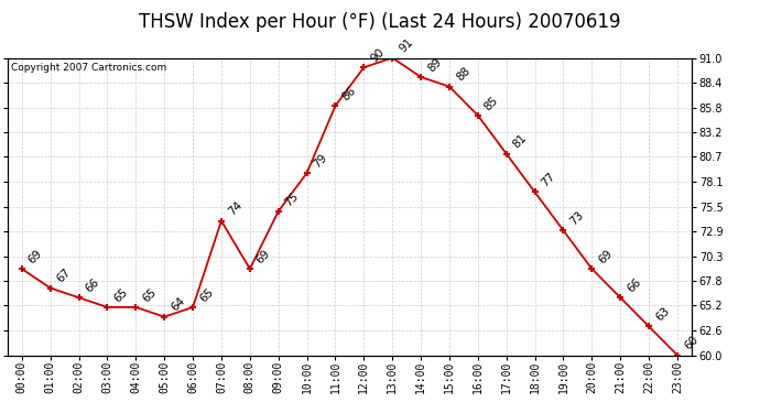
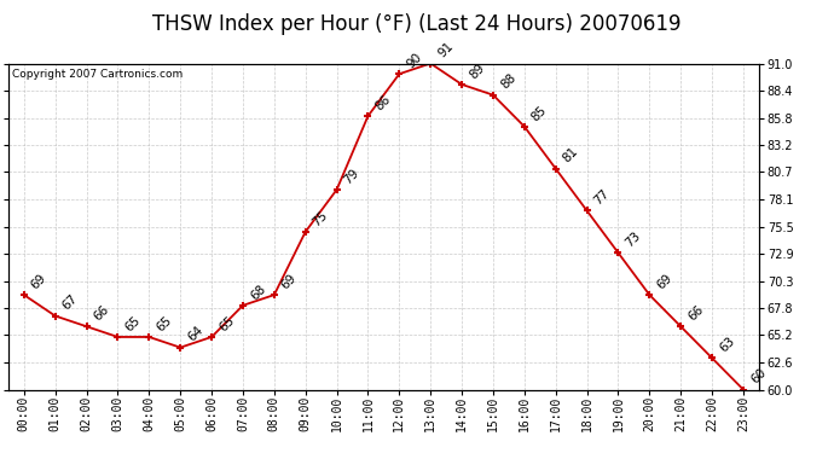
07:00: 74 -> 68
